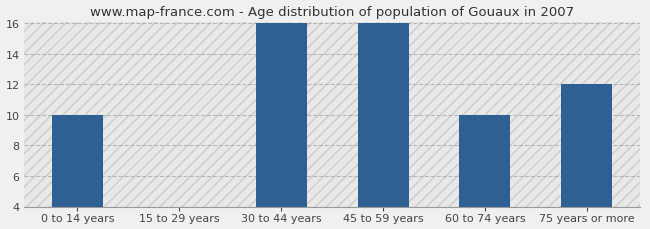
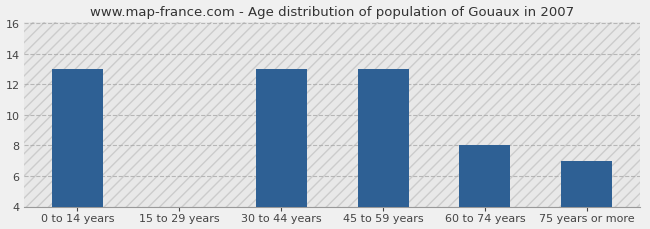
0 to 14 years: 10 -> 13
30 to 44 years: 16 -> 13
45 to 59 years: 16 -> 13
60 to 74 years: 10 -> 8
75 years or more: 12 -> 7
